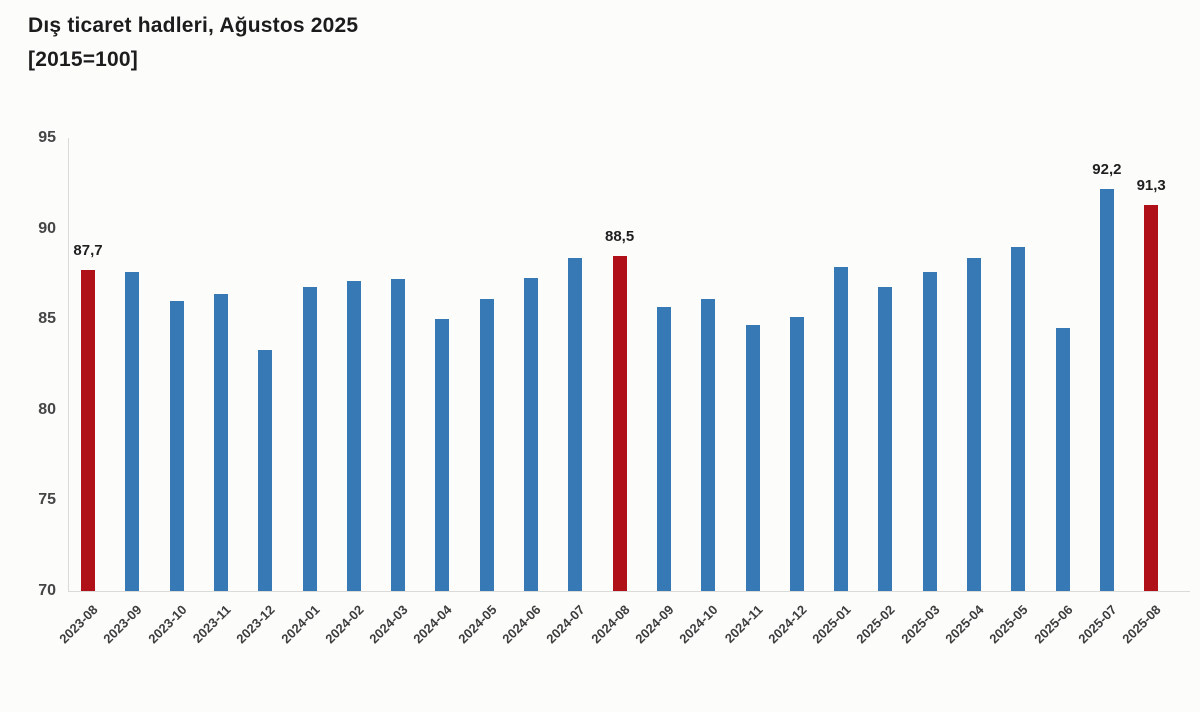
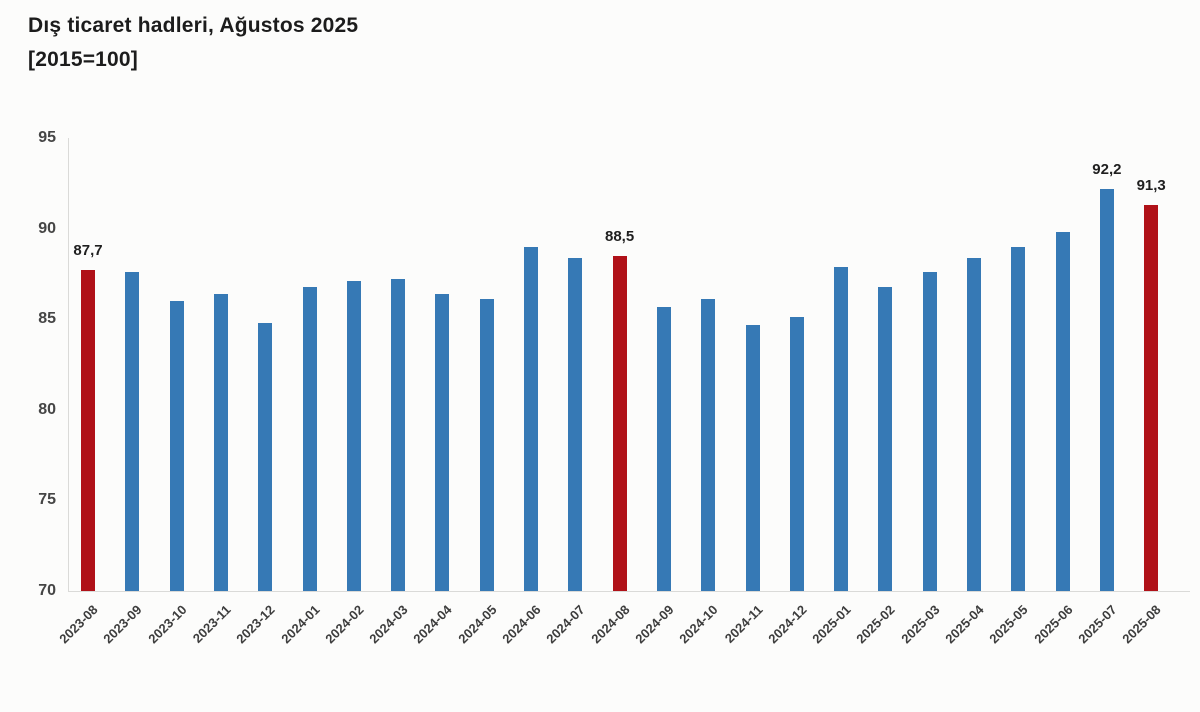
2023-12: 83.3 -> 84.8
2024-04: 85.0 -> 86.4
2024-06: 87.3 -> 89.0
2025-06: 84.5 -> 89.8
